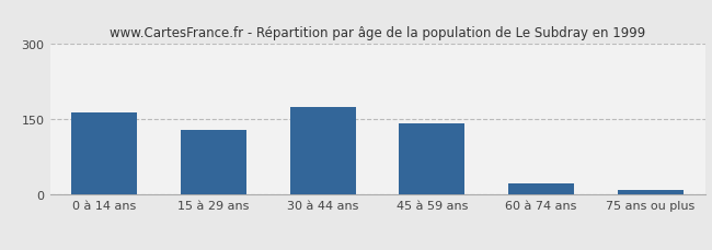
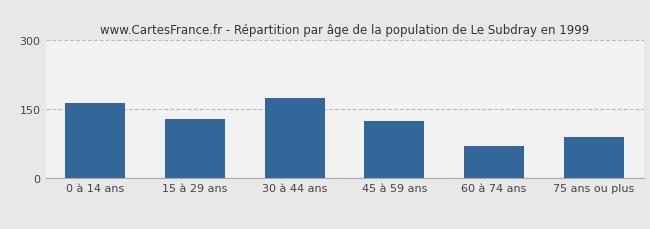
45 à 59 ans: 143 -> 125
60 à 74 ans: 22 -> 70
75 ans ou plus: 10 -> 90
